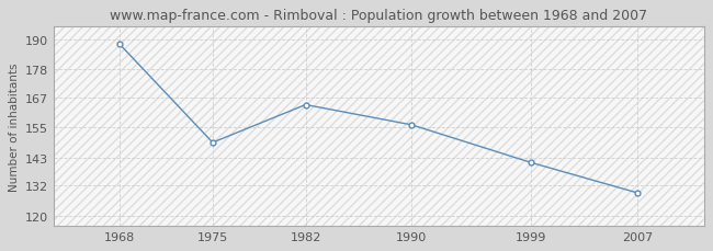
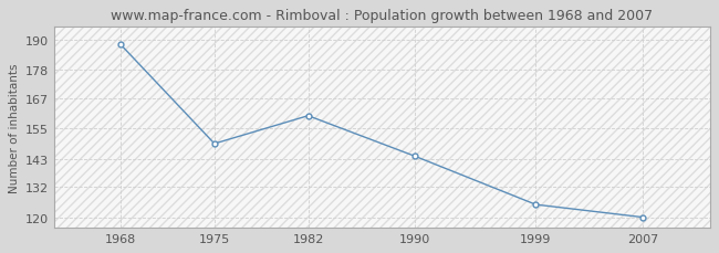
1982: 164 -> 160
1990: 156 -> 144
1999: 141 -> 125
2007: 129 -> 120
